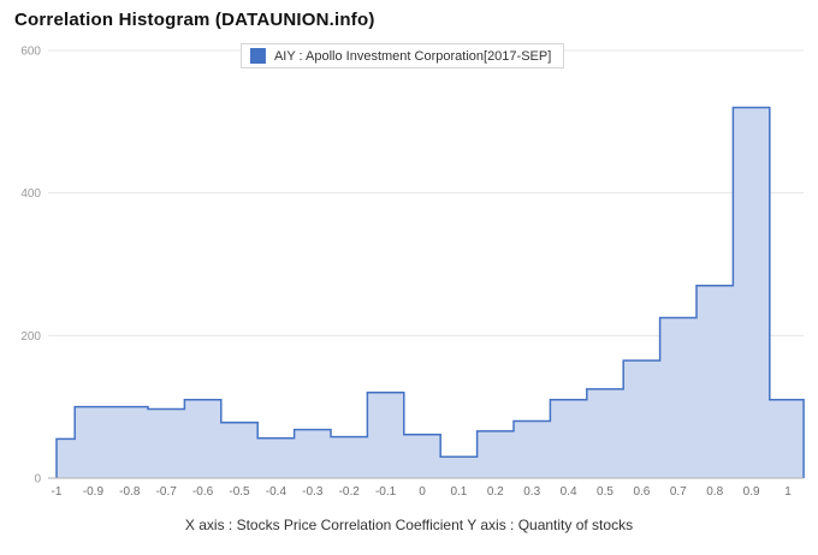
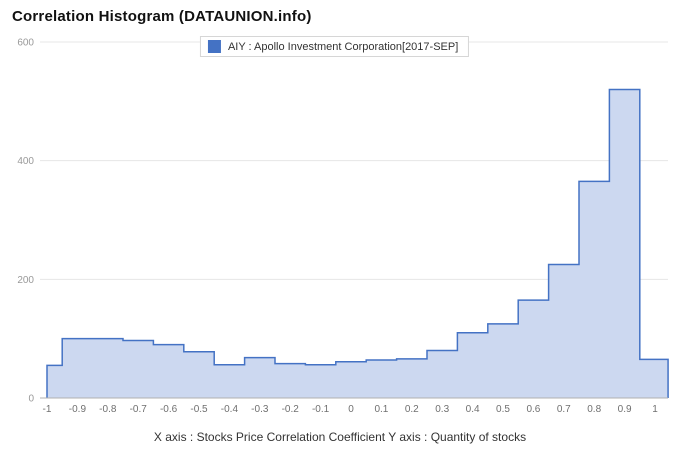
-0.6: 110 -> 90
-0.1: 120 -> 60
0.1: 30 -> 60
0.8: 270 -> 360
1: 110 -> 60
